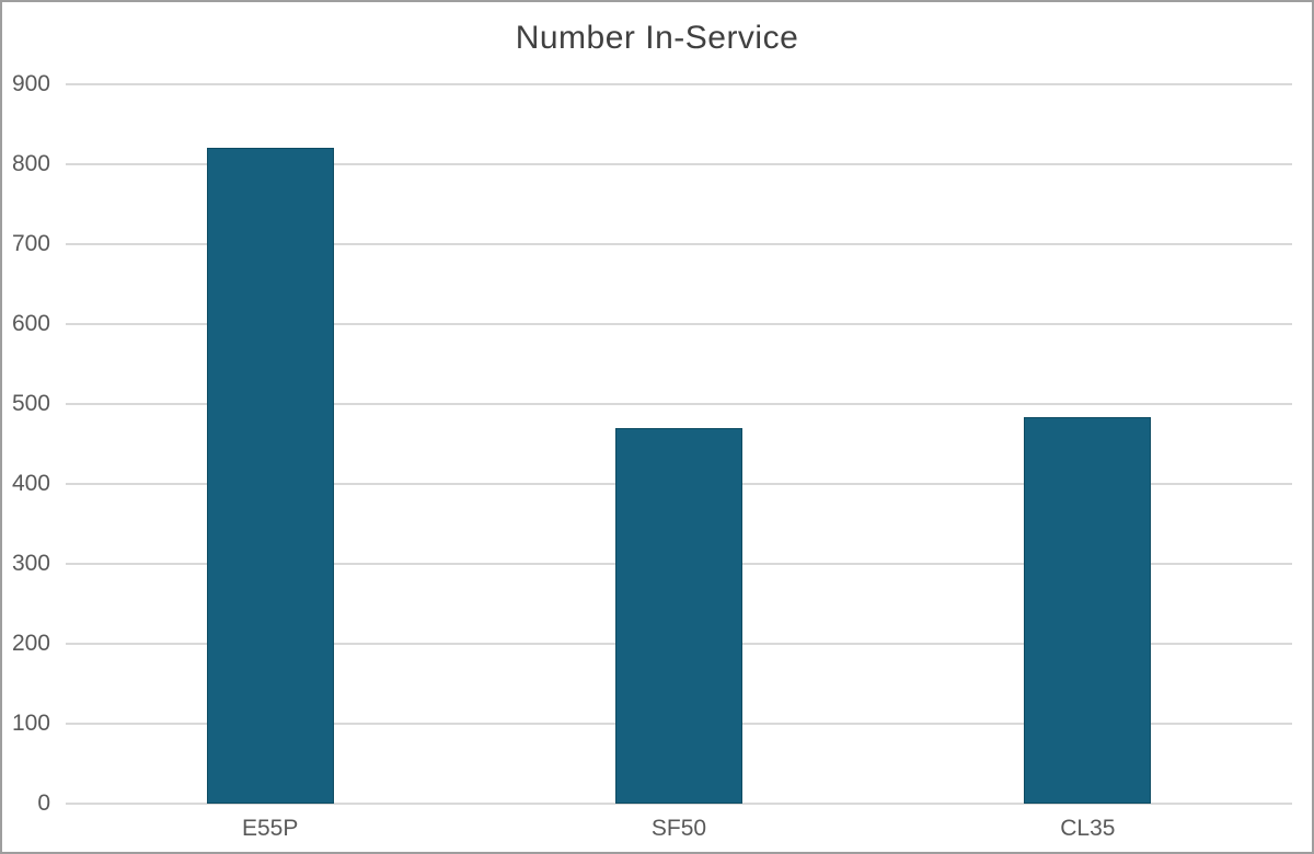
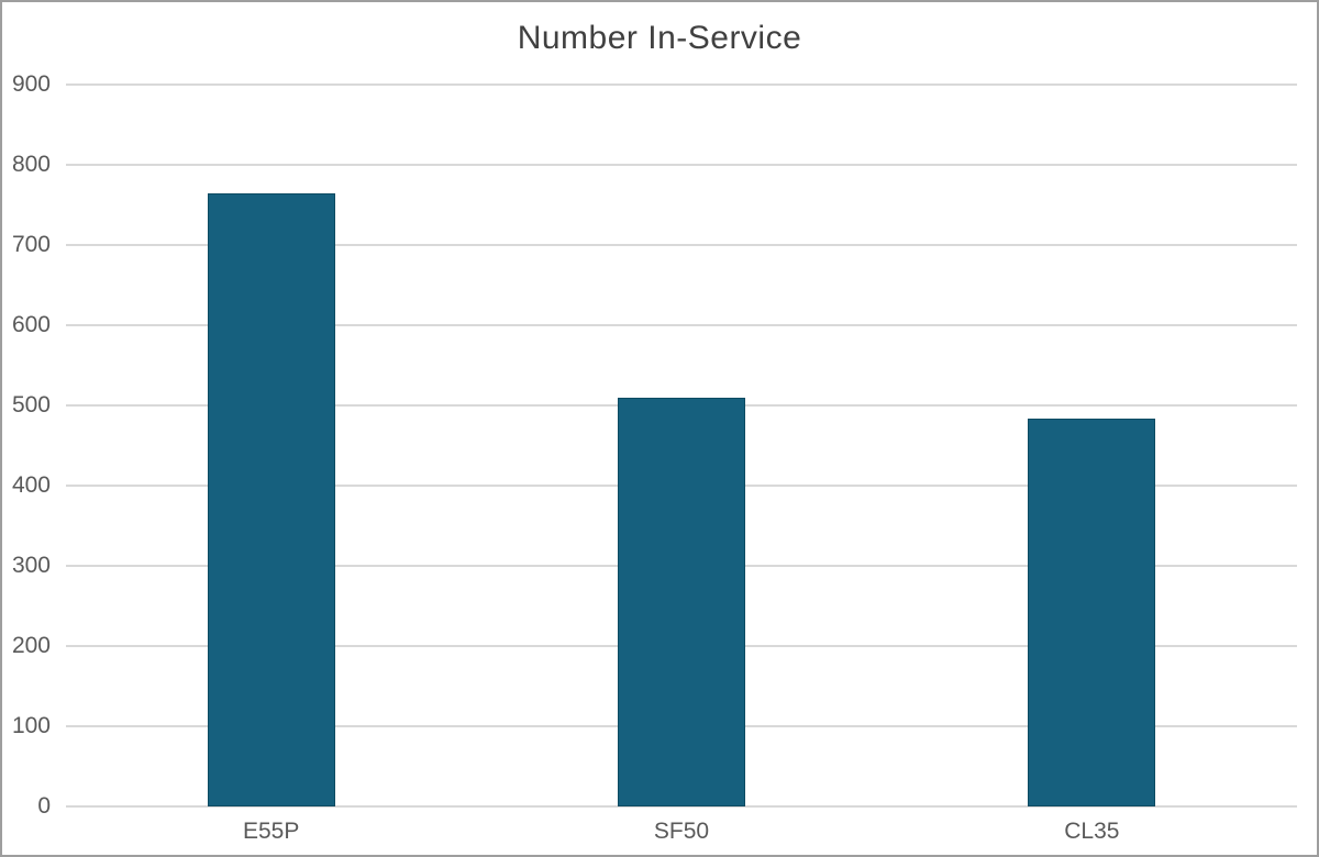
E55P: 820 -> 760
SF50: 470 -> 510
